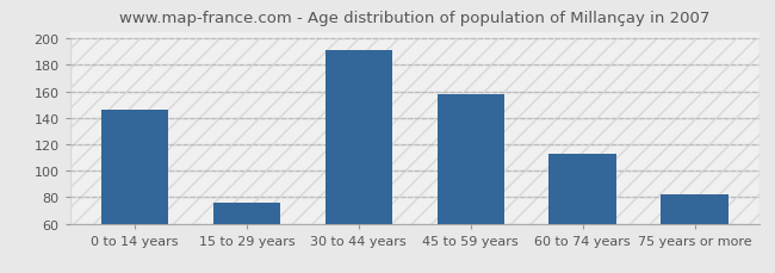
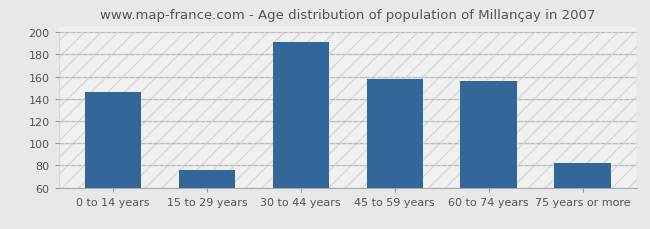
60 to 74 years: 113 -> 156
